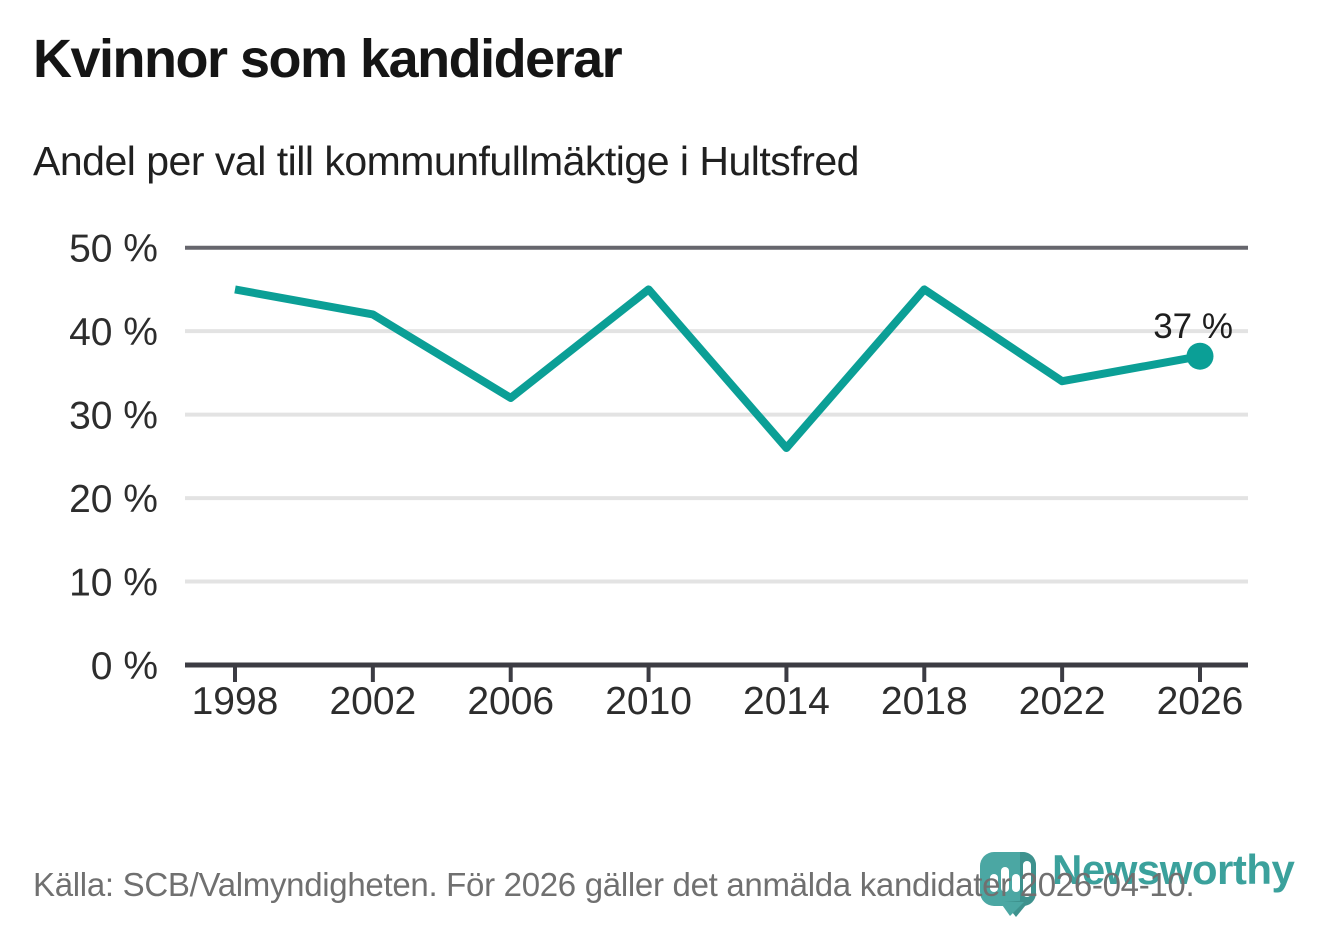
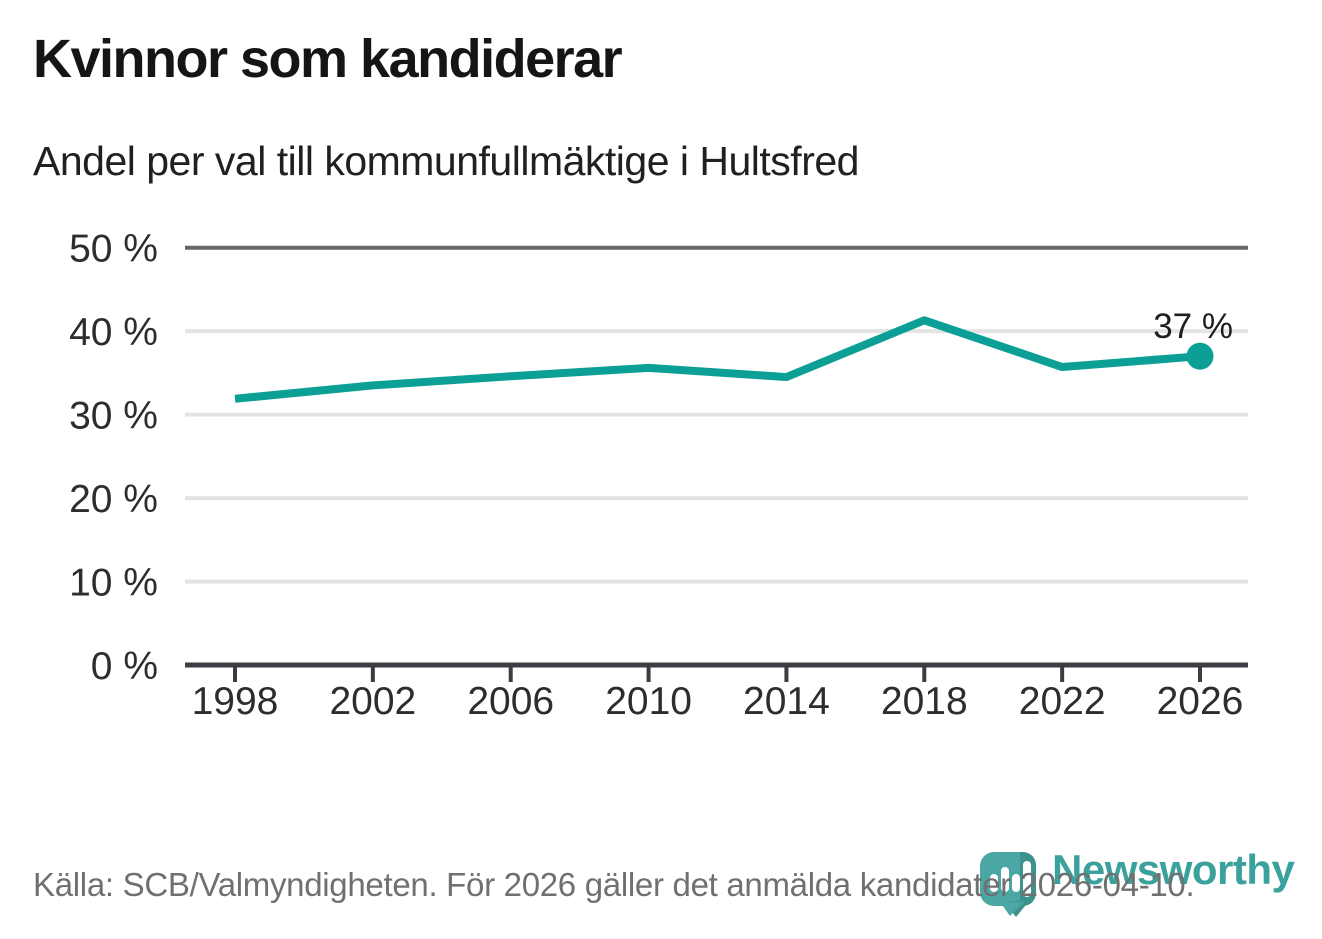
1998: 45% -> 32%
2002: 42% -> 34%
2006: 32% -> 35%
2010: 45% -> 36%
2014: 26% -> 34%
2018: 45% -> 41%
2022: 34% -> 36%
